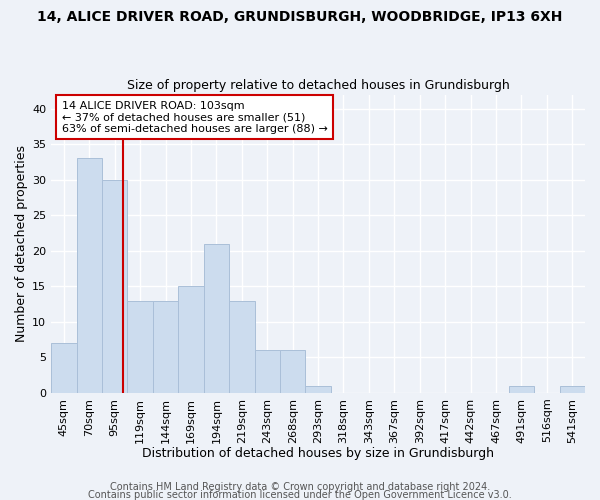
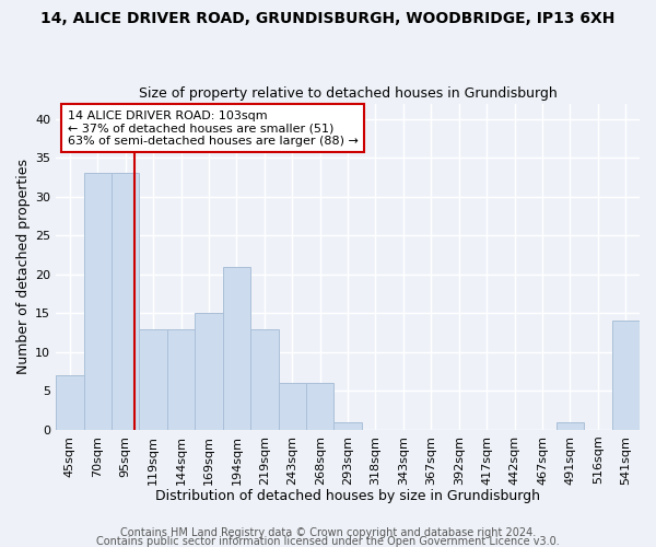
95sqm: 30 -> 33
541sqm: 1 -> 14
